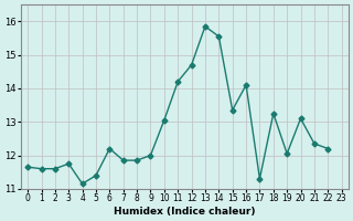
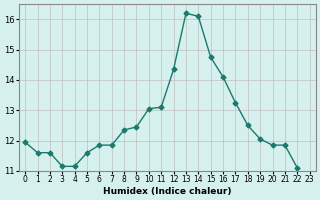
0: 11.65 -> 11.95
3: 11.75 -> 11.15
5: 11.40 -> 11.60
6: 12.20 -> 11.85
8: 11.85 -> 12.35
9: 12.00 -> 12.45
11: 14.20 -> 13.10
12: 14.70 -> 14.35
13: 15.85 -> 16.20
14: 15.55 -> 16.10
15: 13.35 -> 14.75
17: 11.30 -> 13.25
18: 13.25 -> 12.50
20: 13.10 -> 11.85
21: 12.35 -> 11.85
22: 12.20 -> 11.10
